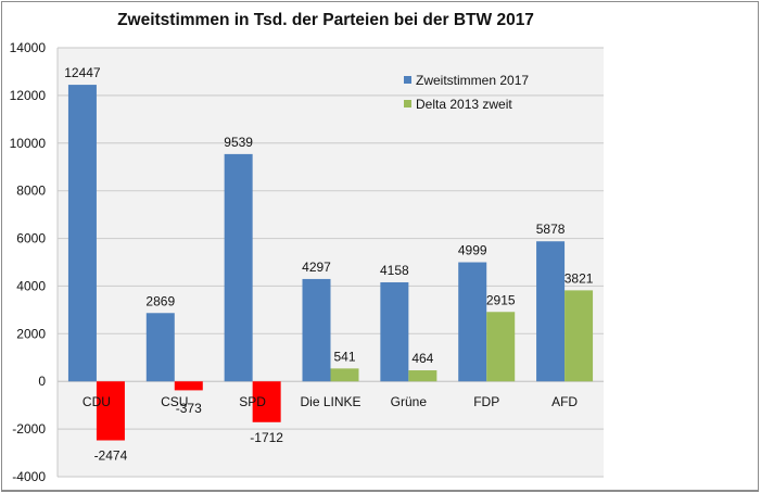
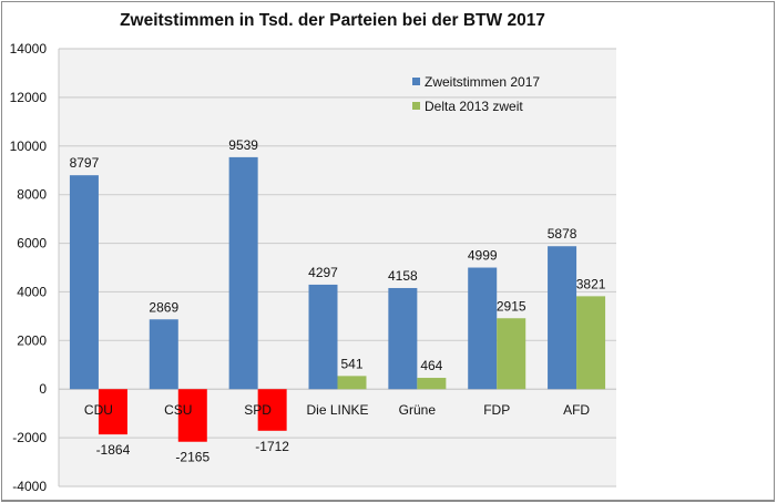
Zweitstimmen 2017/CDU: 12447 -> 8797
Delta 2013 zweit/CDU: -2474 -> -1864
Delta 2013 zweit/CSU: -373 -> -2165
